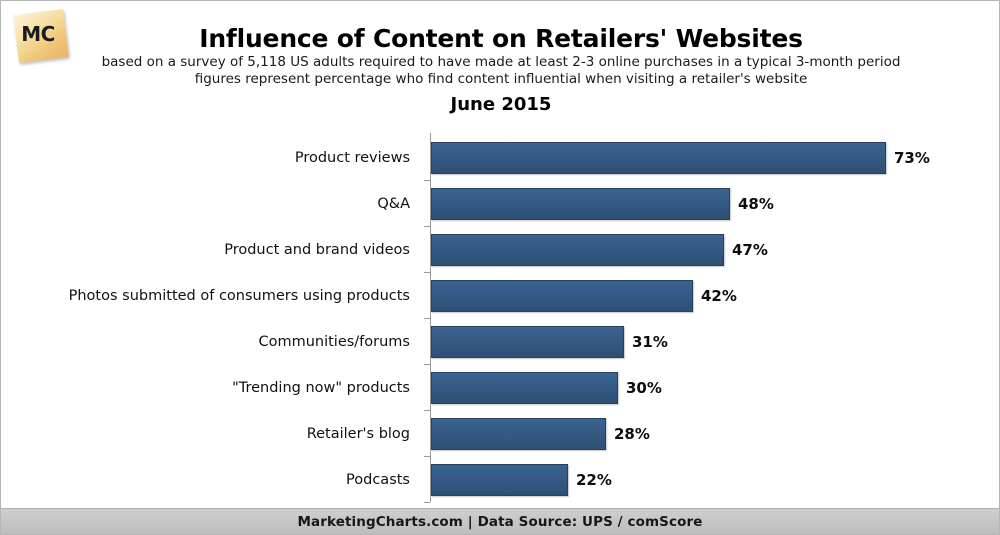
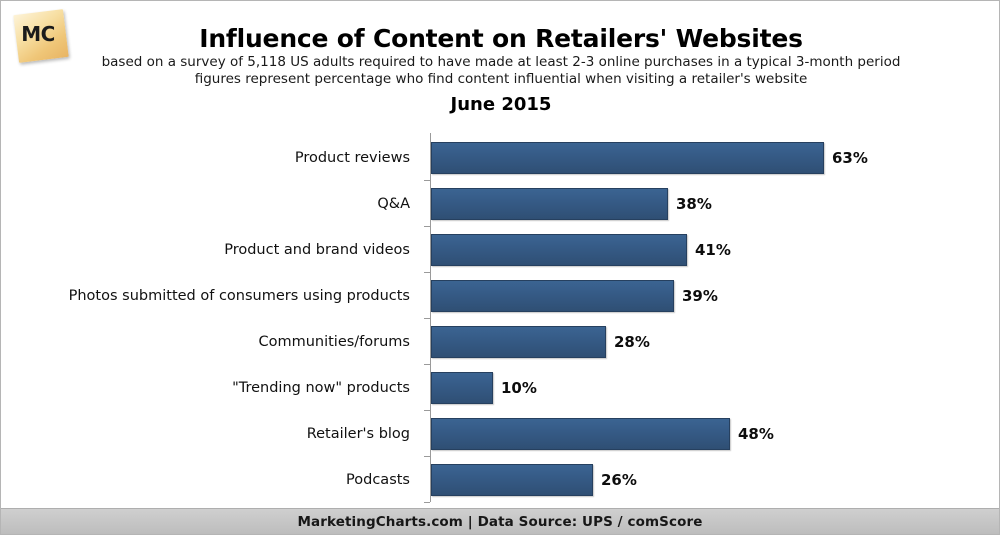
Product reviews: 73% -> 63%
Q&A: 48% -> 38%
Product and brand videos: 47% -> 41%
Photos submitted of consumers using products: 42% -> 39%
Communities/forums: 31% -> 28%
"Trending now" products: 30% -> 10%
Retailer's blog: 28% -> 48%
Podcasts: 22% -> 26%
